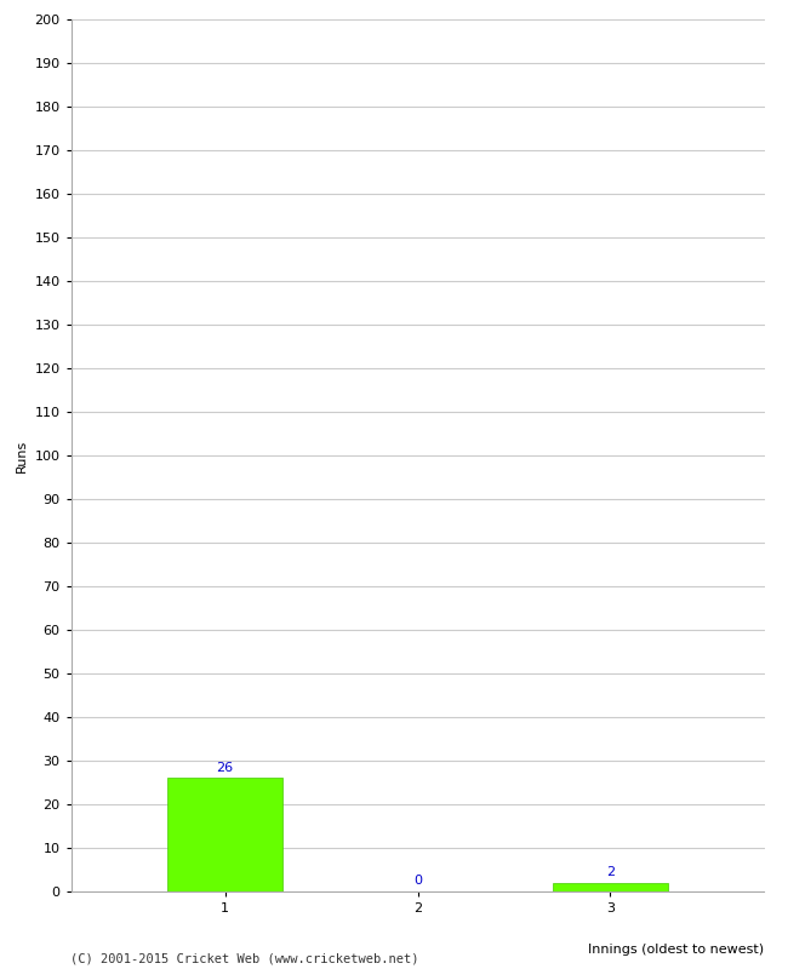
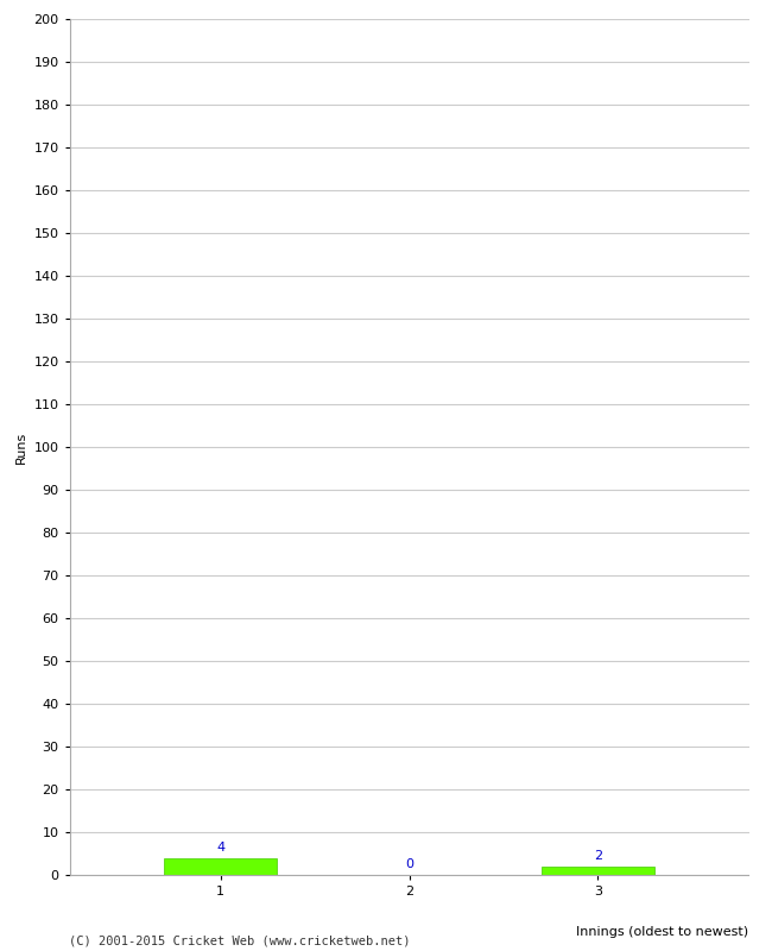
1: 26 -> 4
